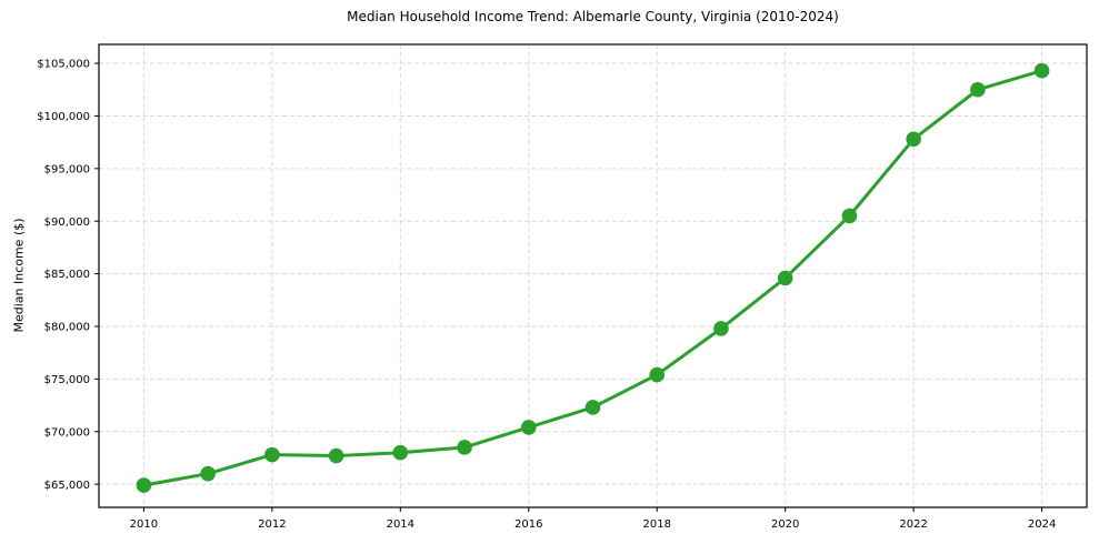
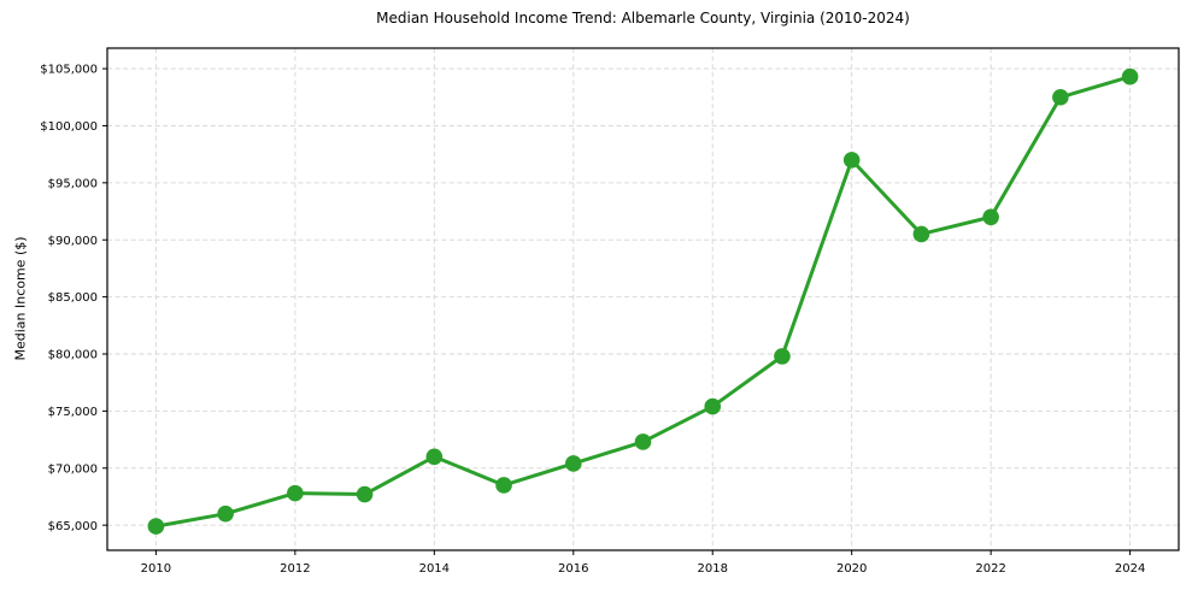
2014: $68000 -> $71000
2020: $85000 -> $97000
2022: $98000 -> $92000
